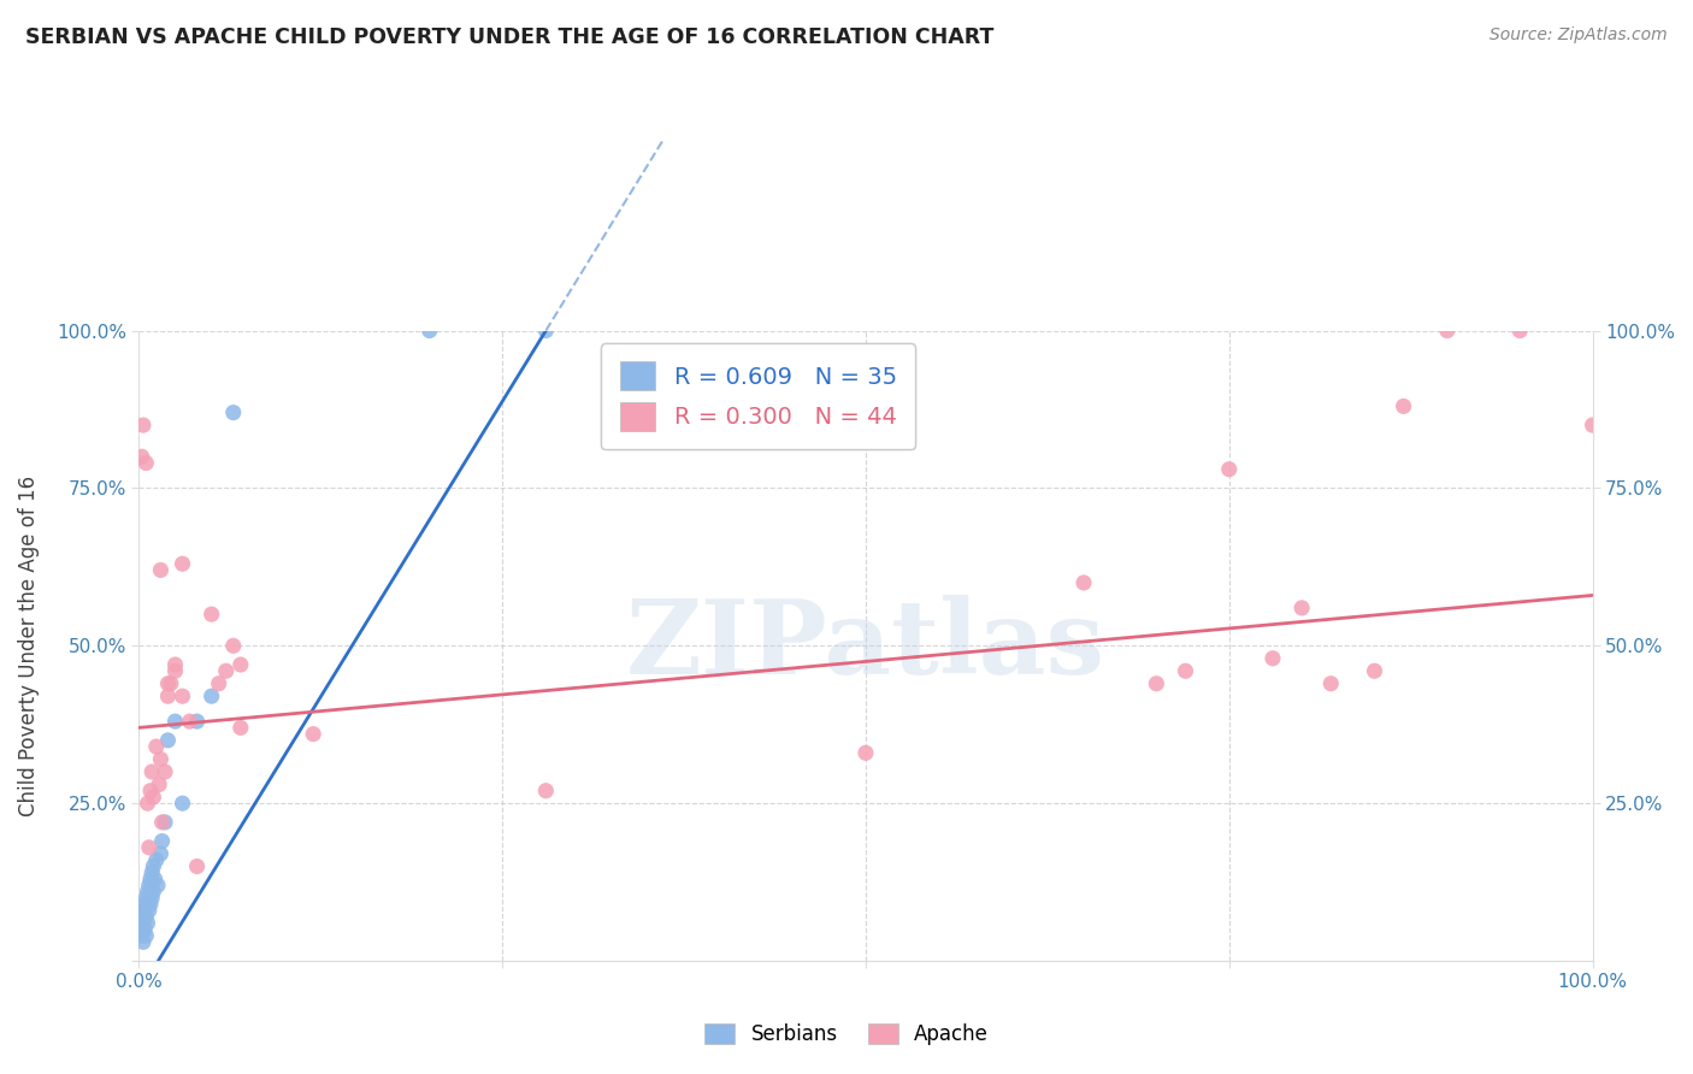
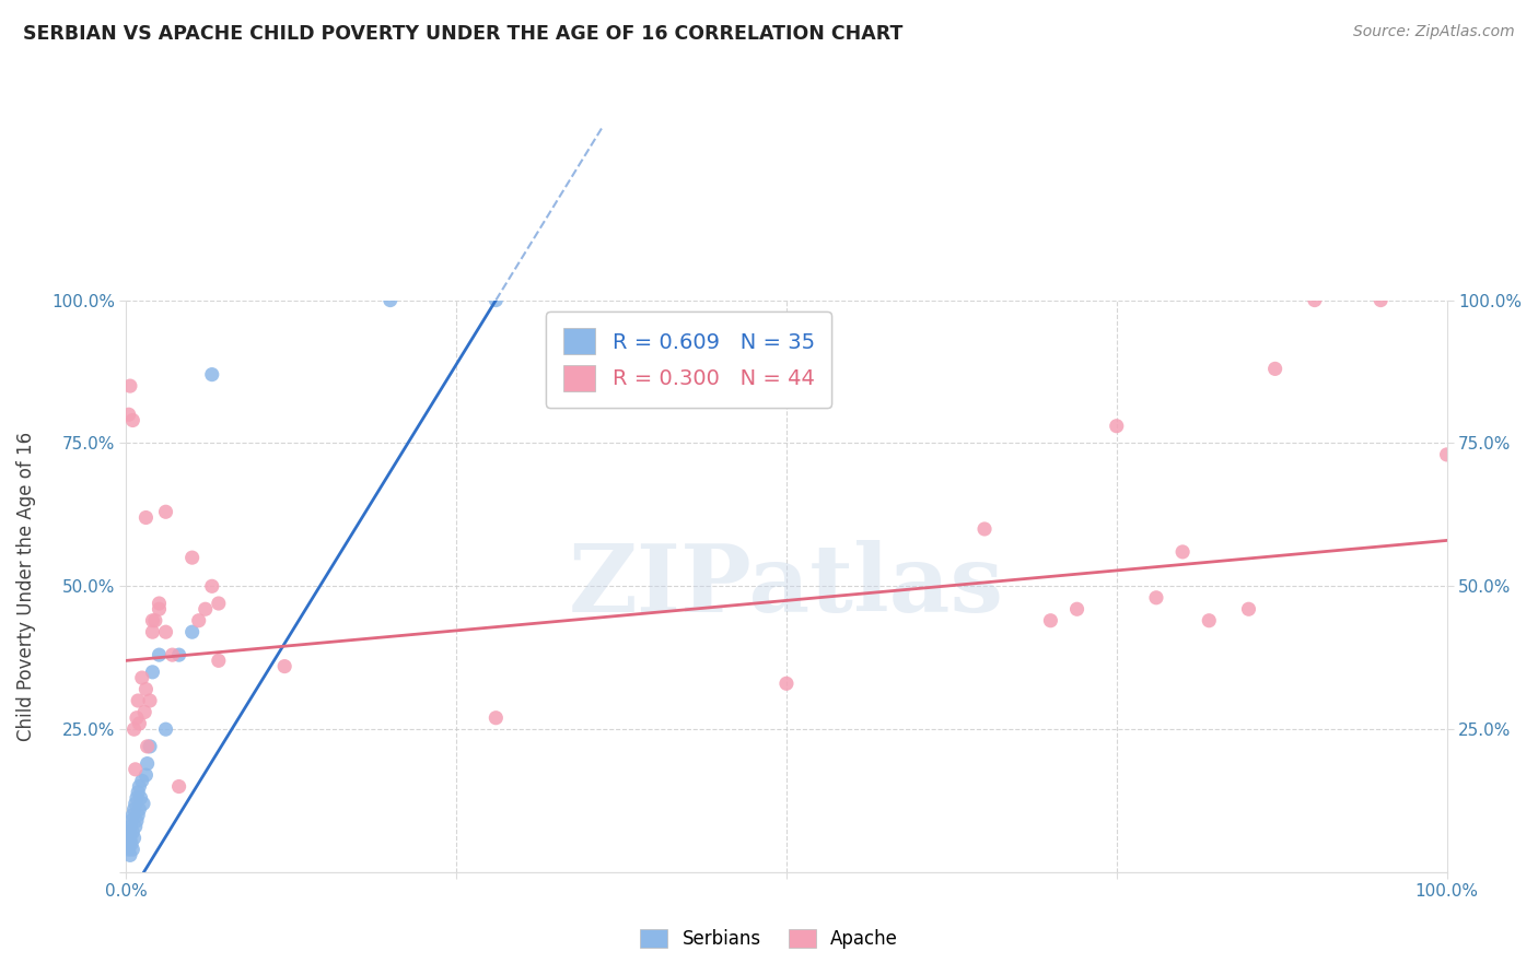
Apache/100.0%: 85% -> 73%
